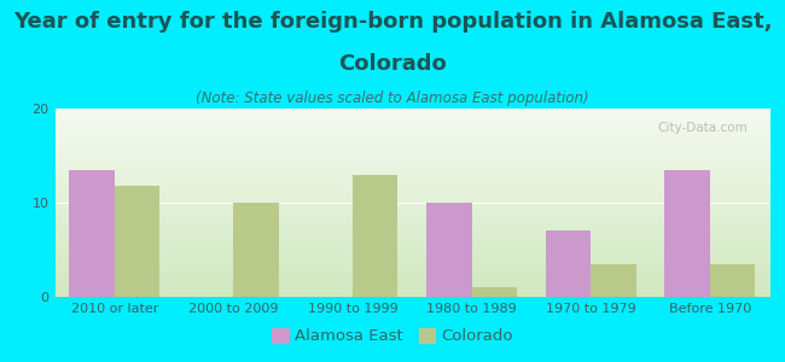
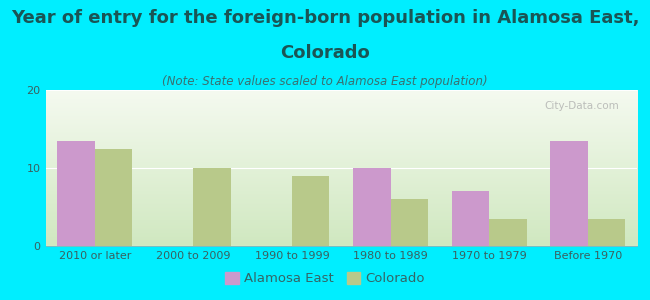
Colorado/2010 or later: 11.8 -> 12.5
Colorado/1990 to 1999: 13.0 -> 9.0
Colorado/1980 to 1989: 1.0 -> 6.0
